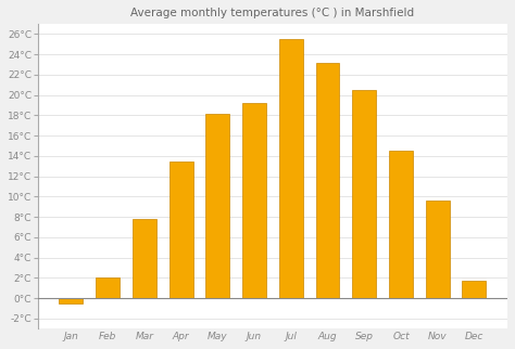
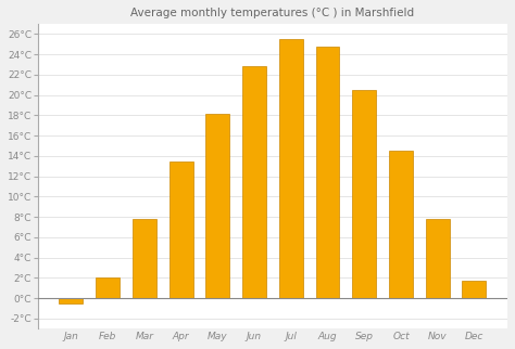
Jun: 19.2°C -> 22.8°C
Aug: 23.2°C -> 24.8°C
Nov: 9.6°C -> 7.8°C
